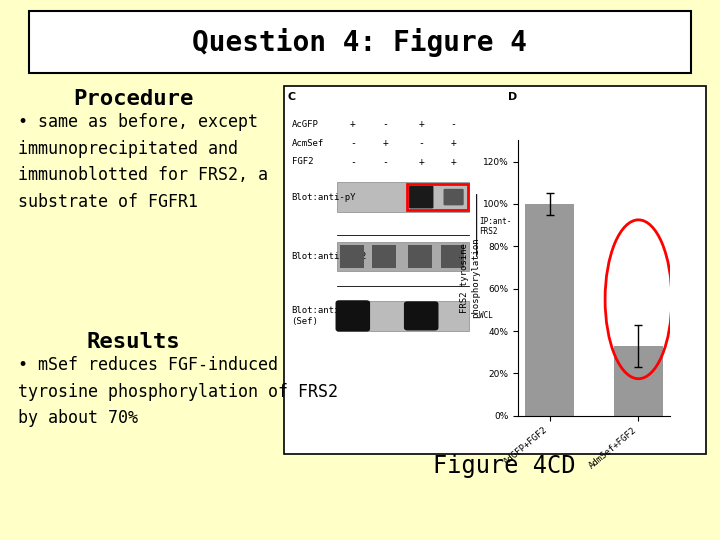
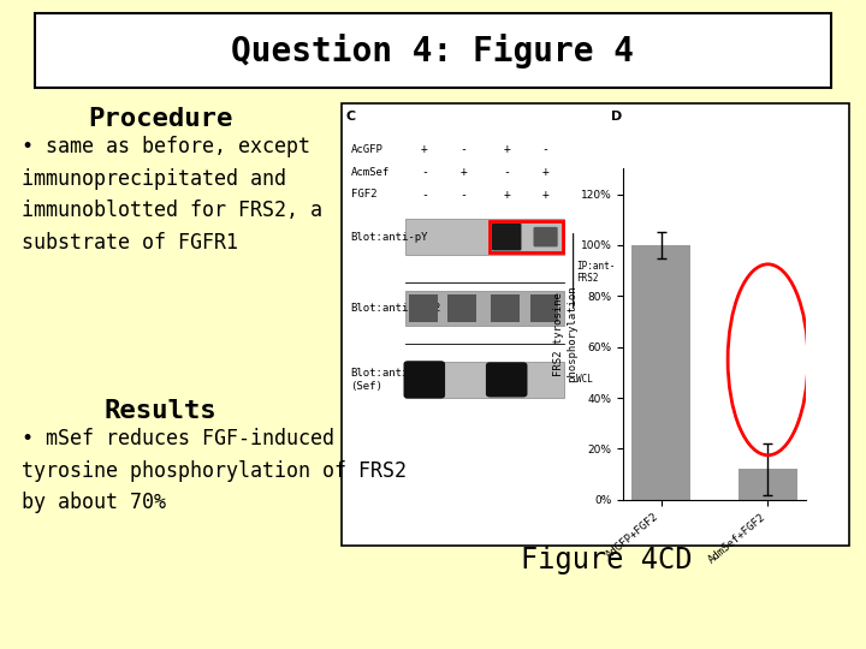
AdmSef+FGF2: 33% -> 12%
